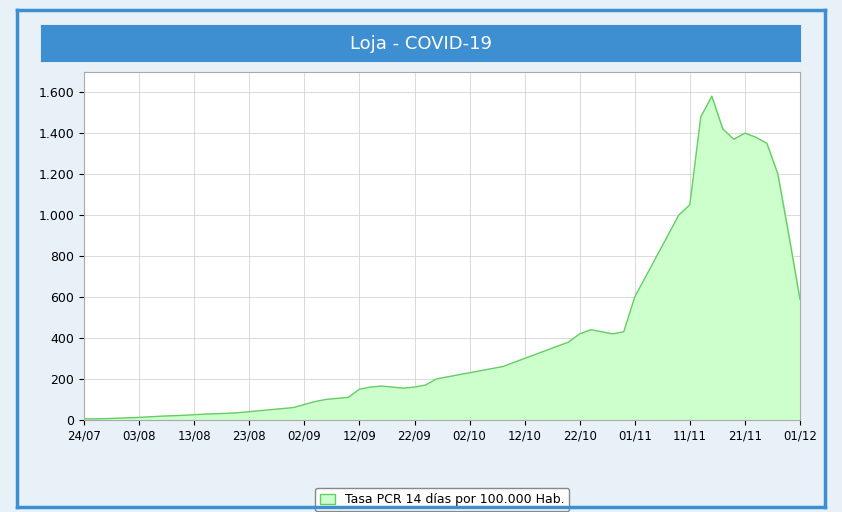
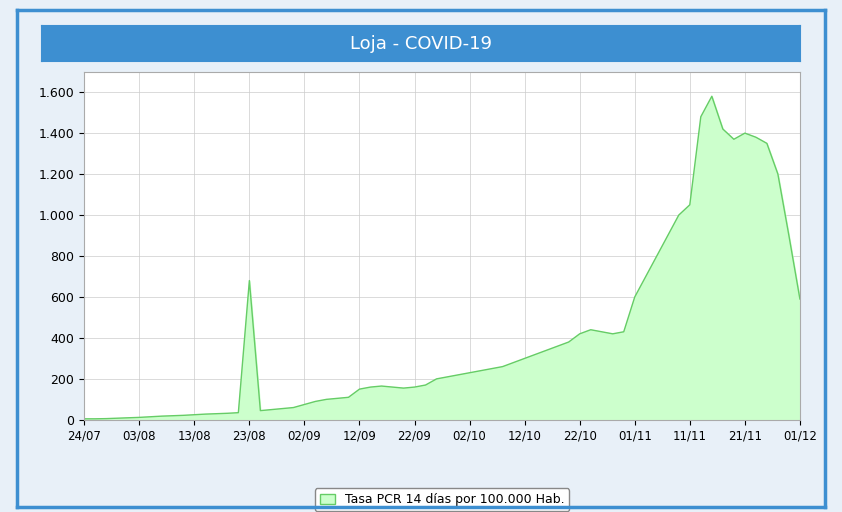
23/08: 40 -> 680
